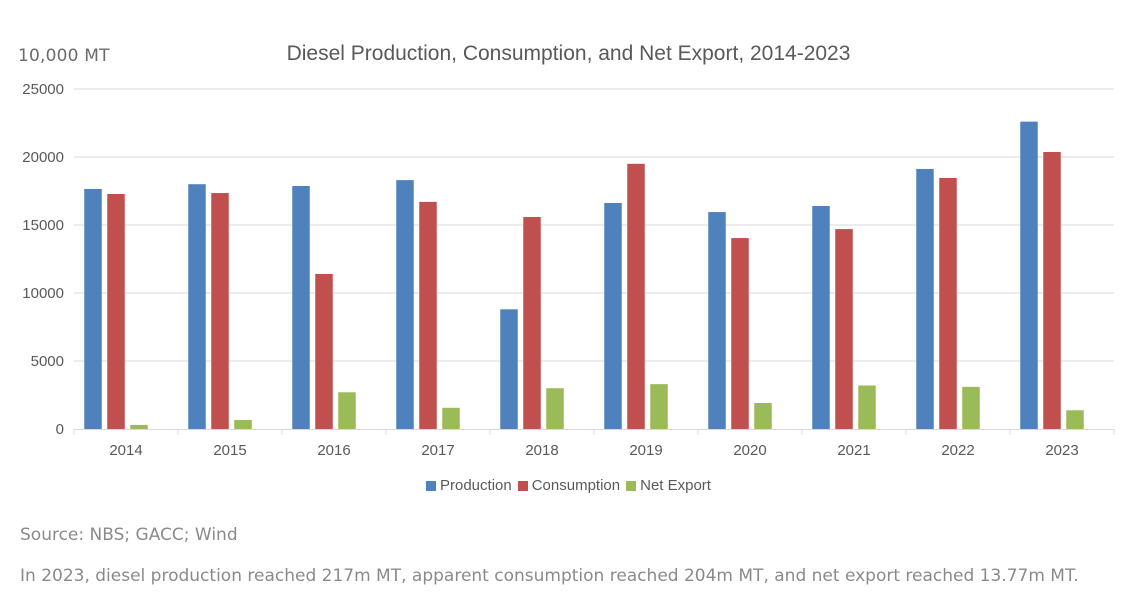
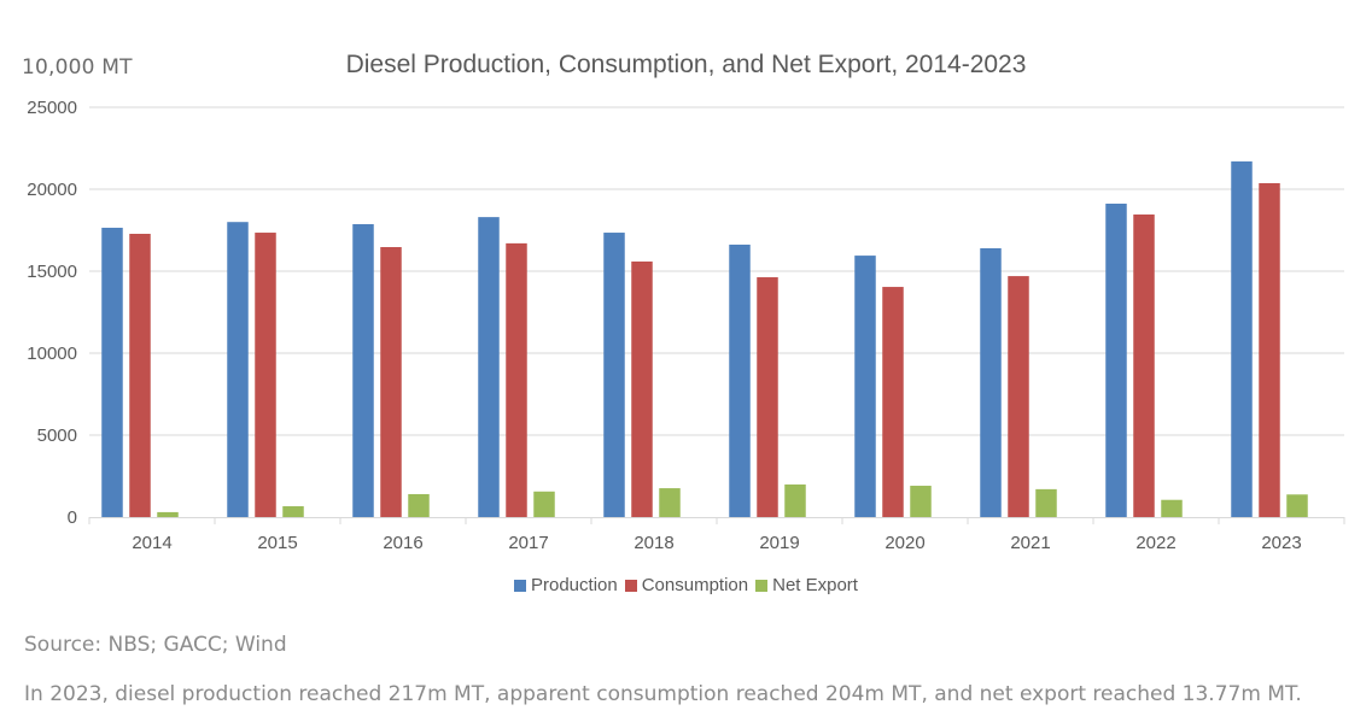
Consumption/2016: 11400 -> 16500
Net Export/2016: 2700 -> 1400
Production/2018: 8800 -> 17400
Net Export/2018: 3000 -> 1800
Consumption/2019: 19500 -> 14600
Net Export/2019: 3300 -> 2000
Net Export/2021: 3200 -> 1700
Net Export/2022: 3100 -> 1000
Production/2023: 22600 -> 21700
